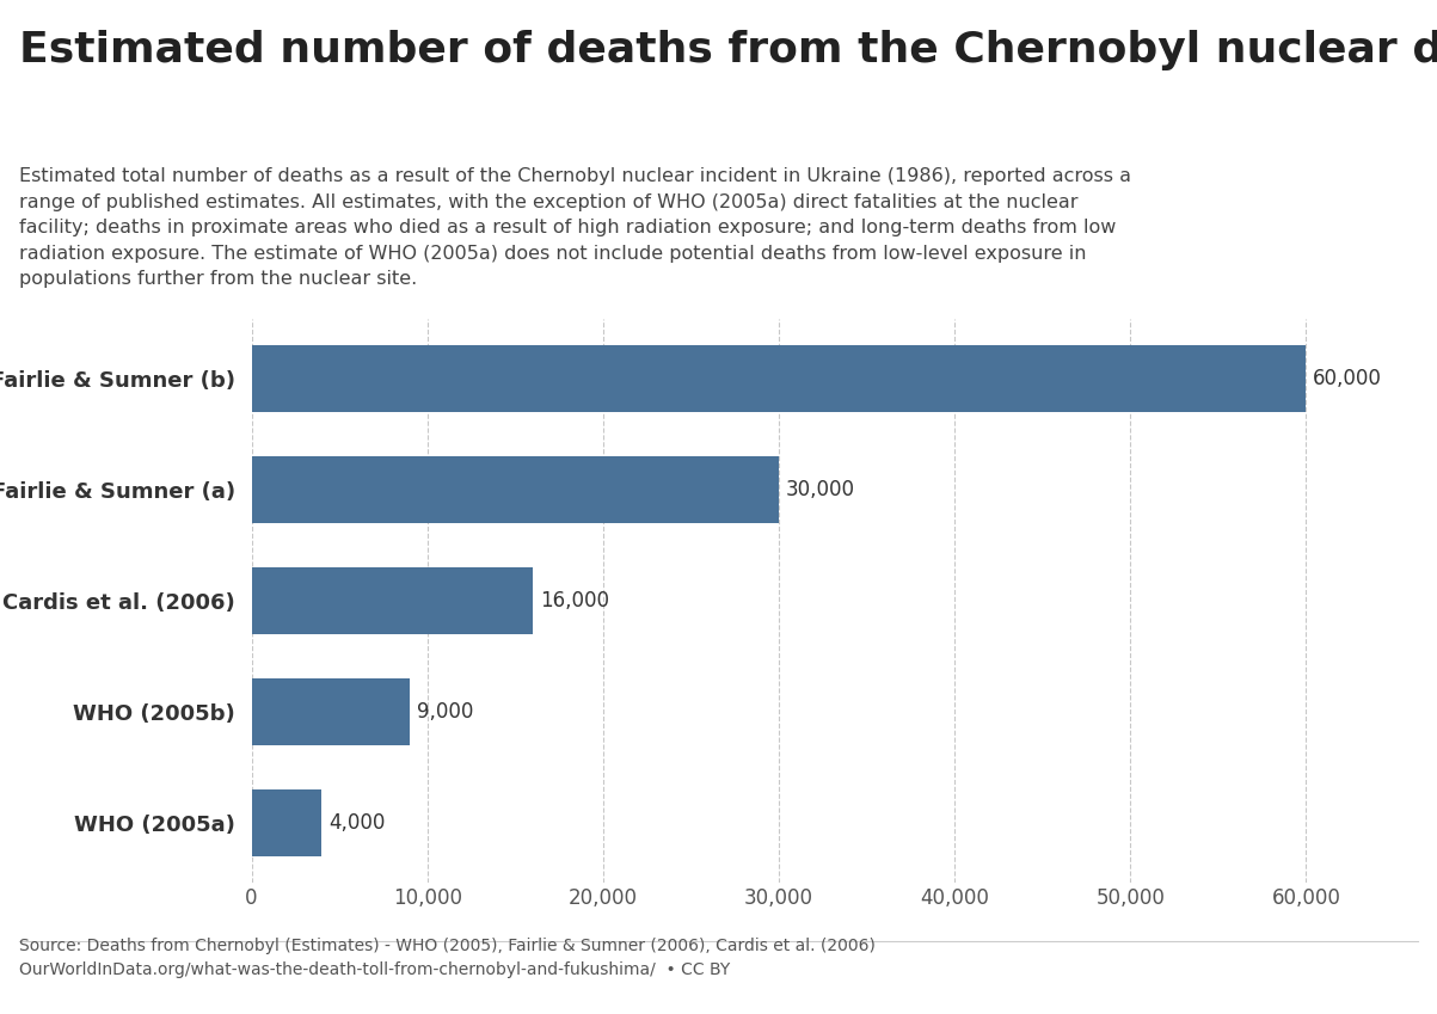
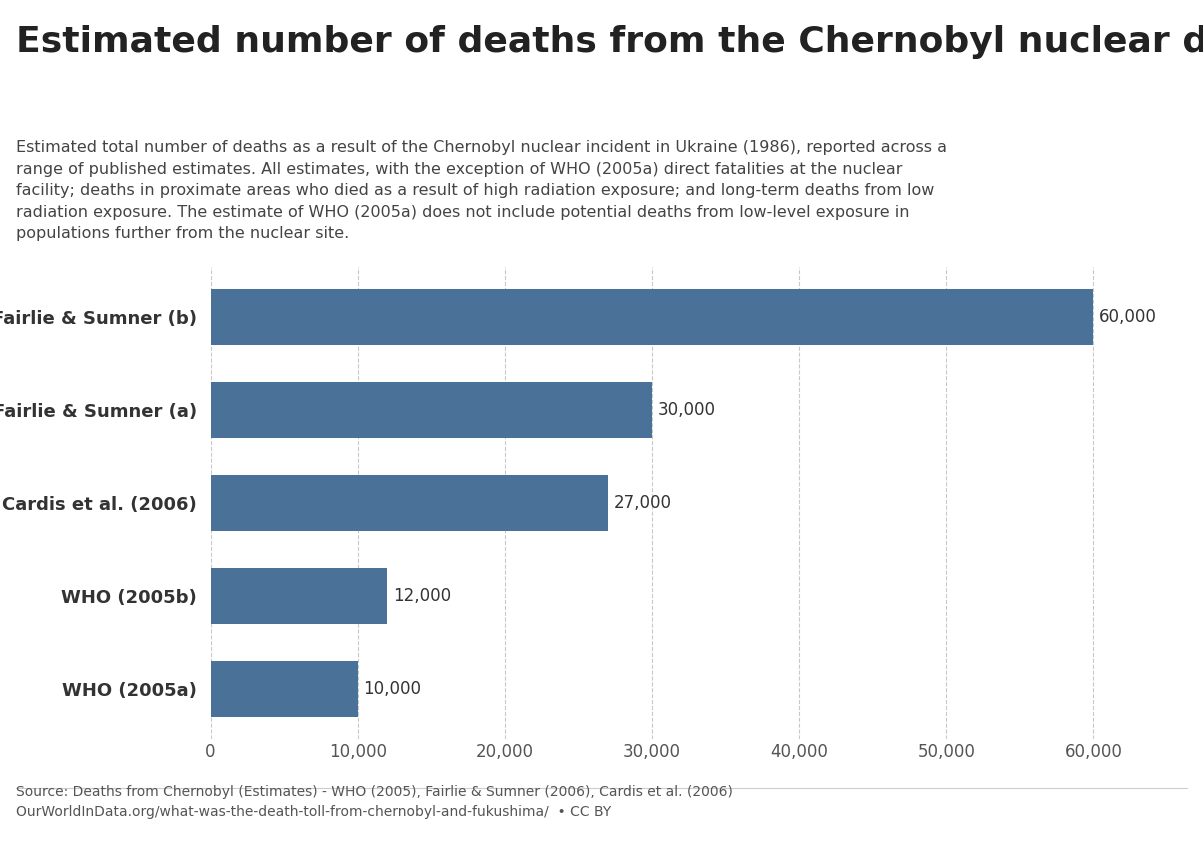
Cardis et al. (2006): 16,000 -> 27,000
WHO (2005b): 9,000 -> 12,000
WHO (2005a): 4,000 -> 10,000
